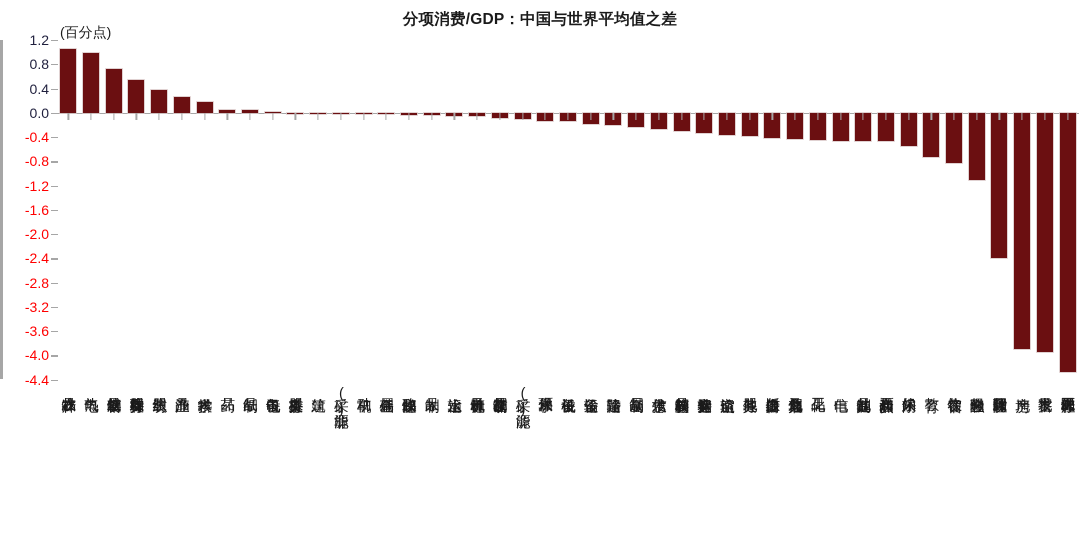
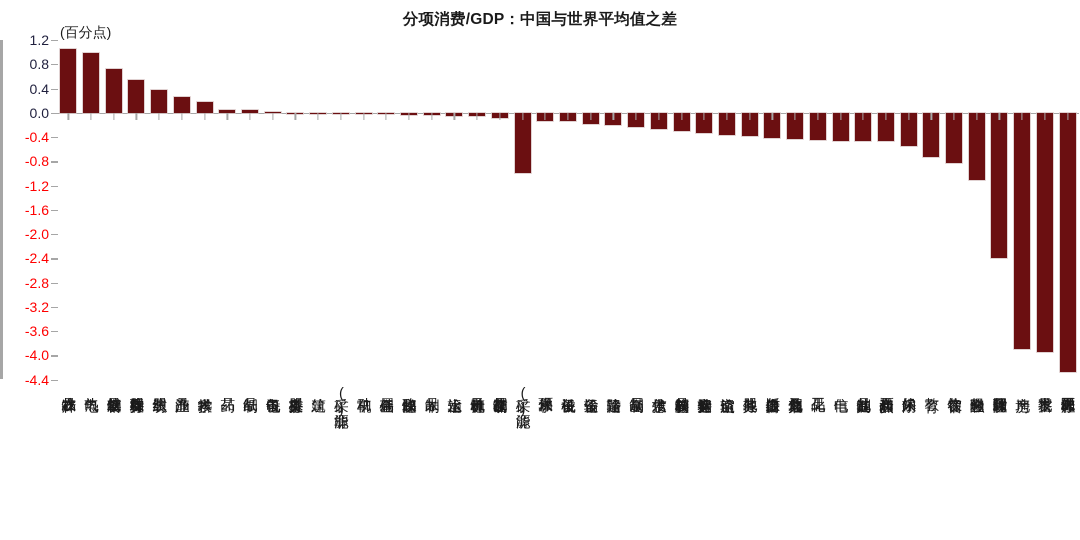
采矿(能源): -0.1 -> -1.0
